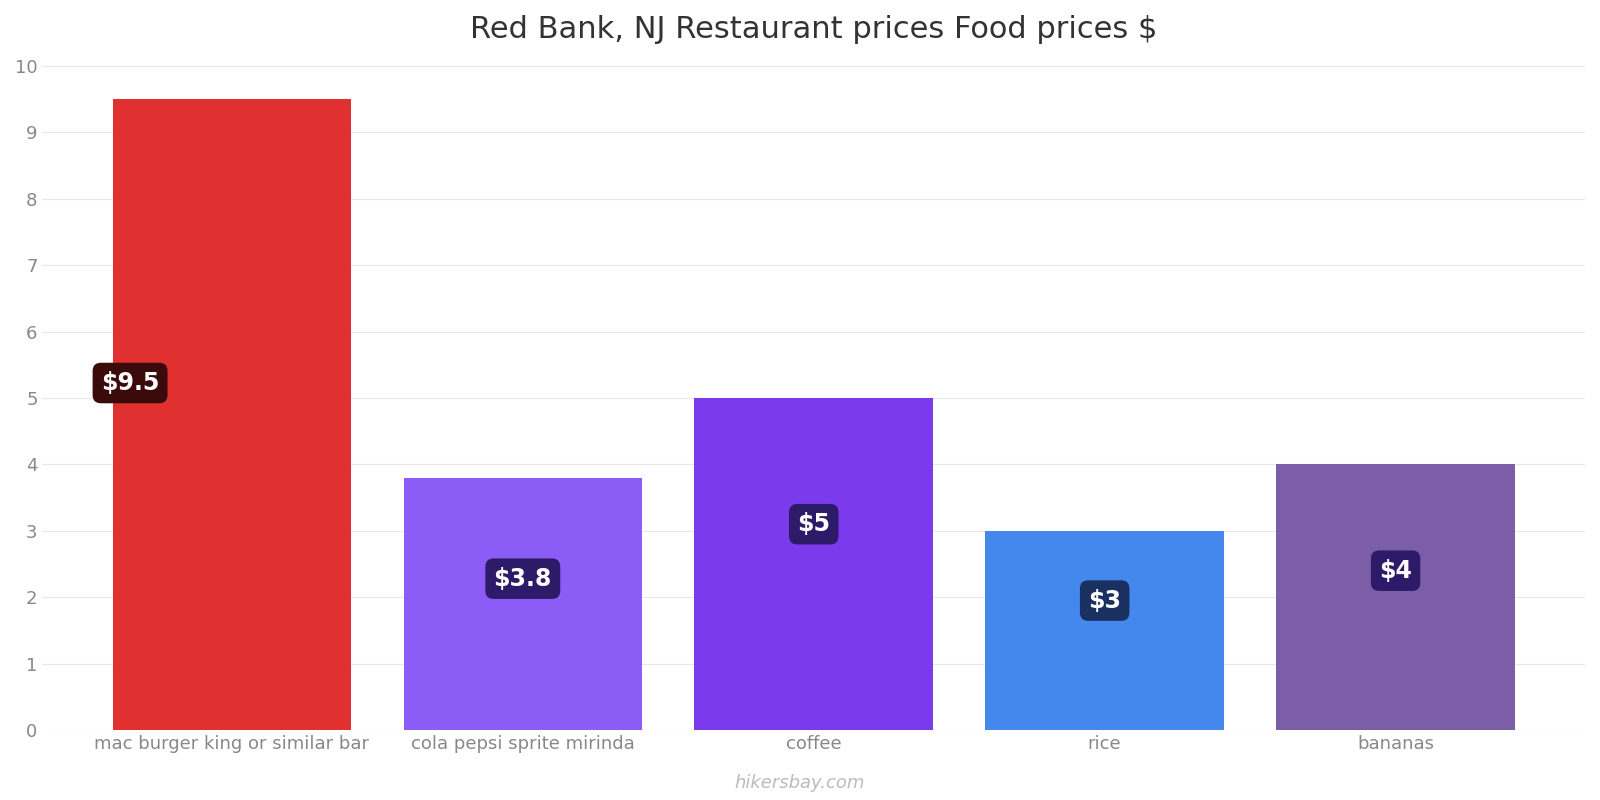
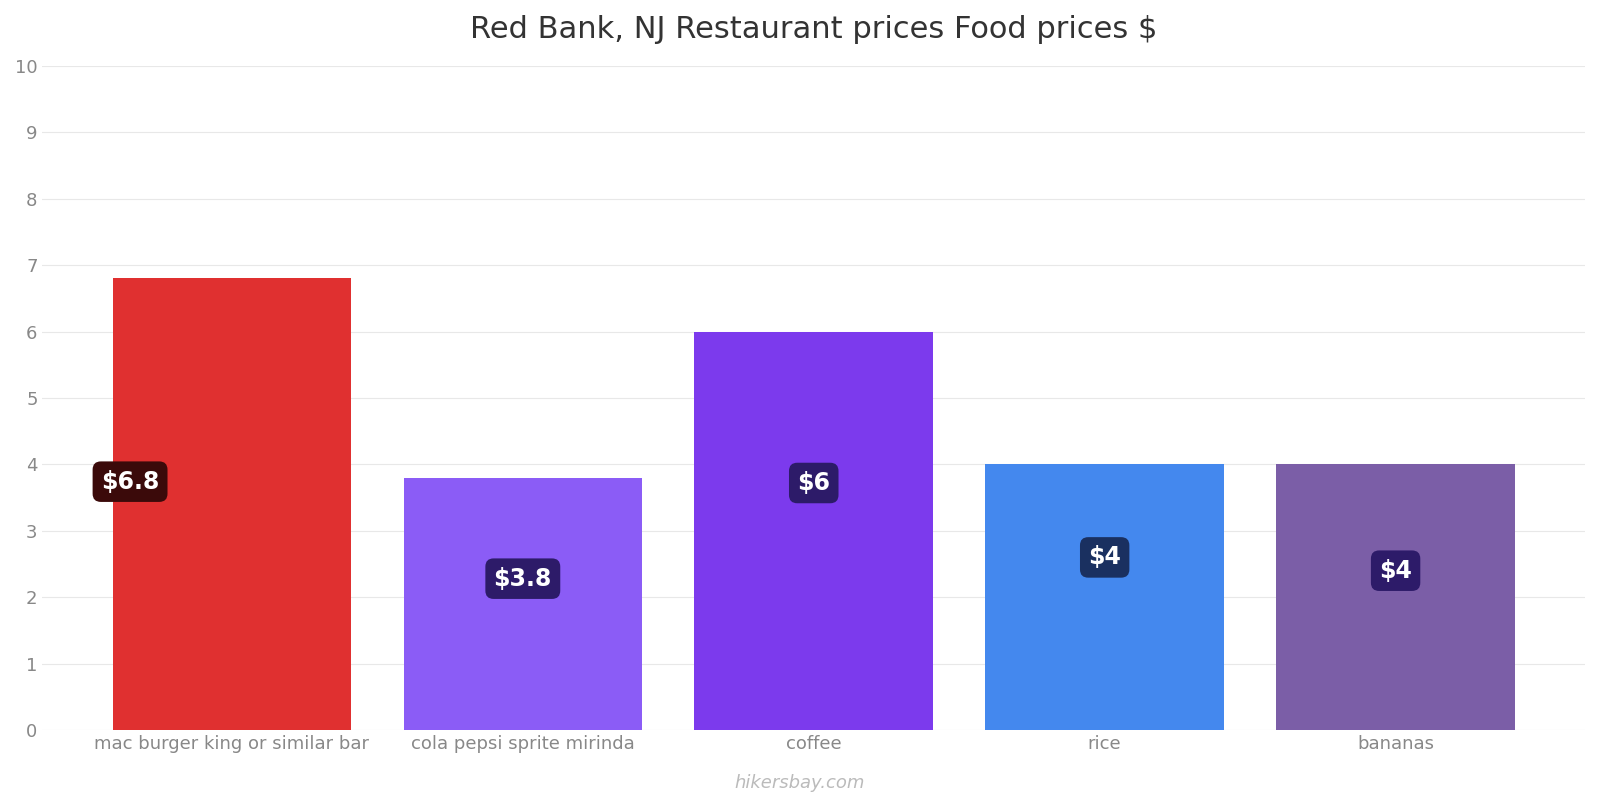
mac burger king or similar bar: $9.5 -> $6.8
coffee: $5 -> $6
rice: $3 -> $4
